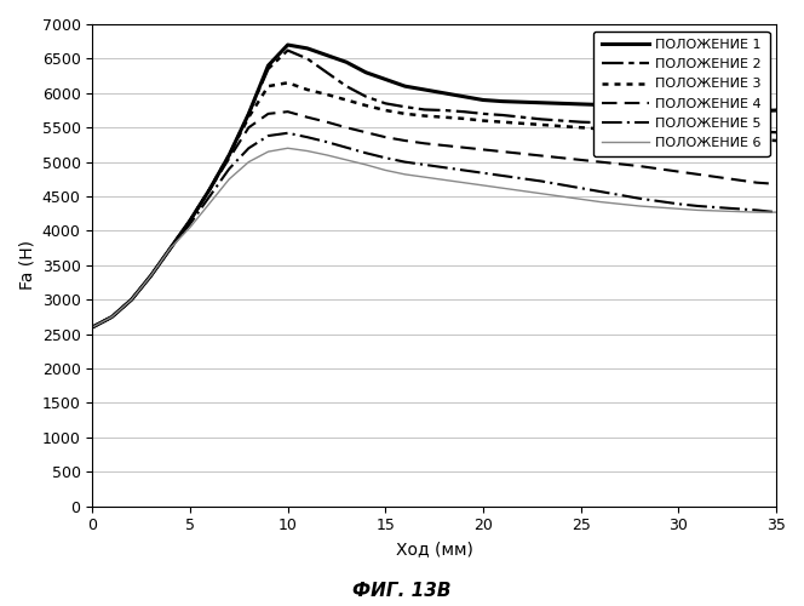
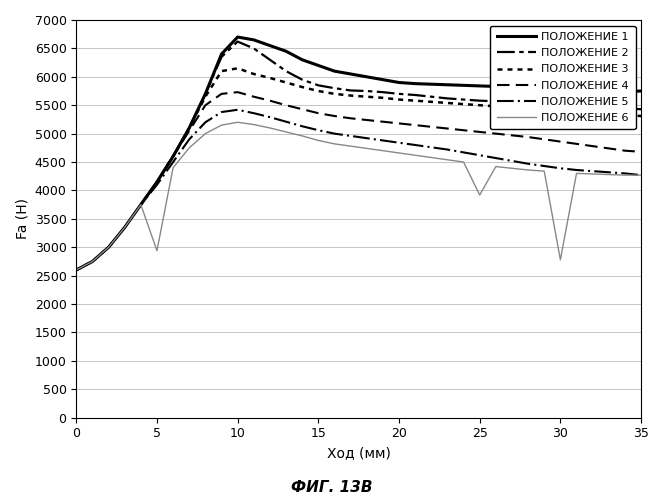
ПОЛОЖЕНИЕ 6/5: 4050 -> 2940
ПОЛОЖЕНИЕ 6/25: 4460 -> 3920
ПОЛОЖЕНИЕ 6/30: 4320 -> 2780
